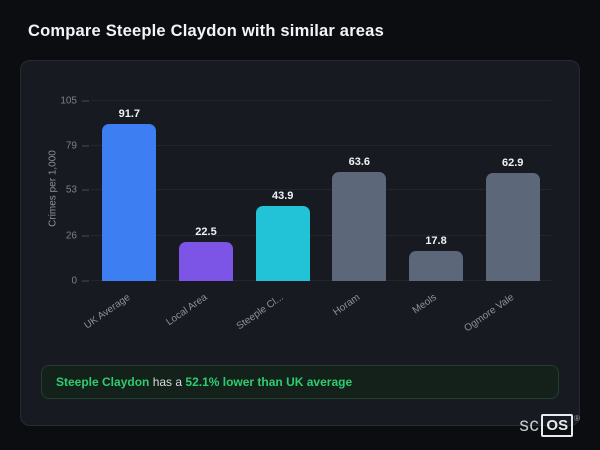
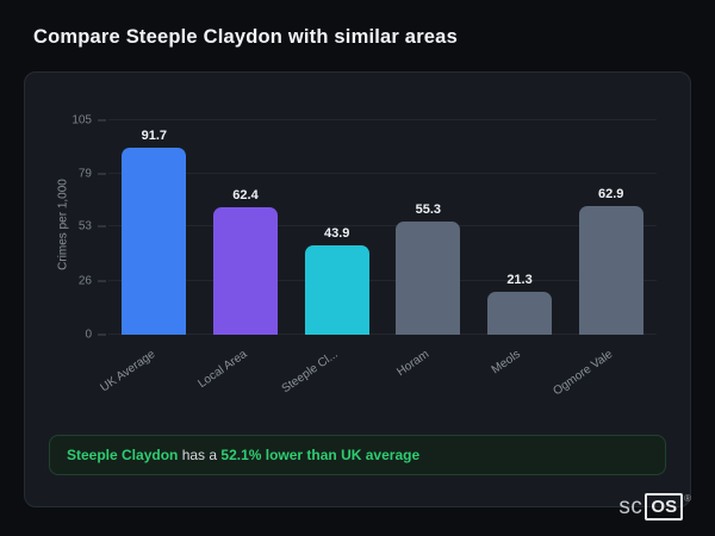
Local Area: 22.5 -> 62.4
Horam: 63.6 -> 55.3
Meols: 17.8 -> 21.3
